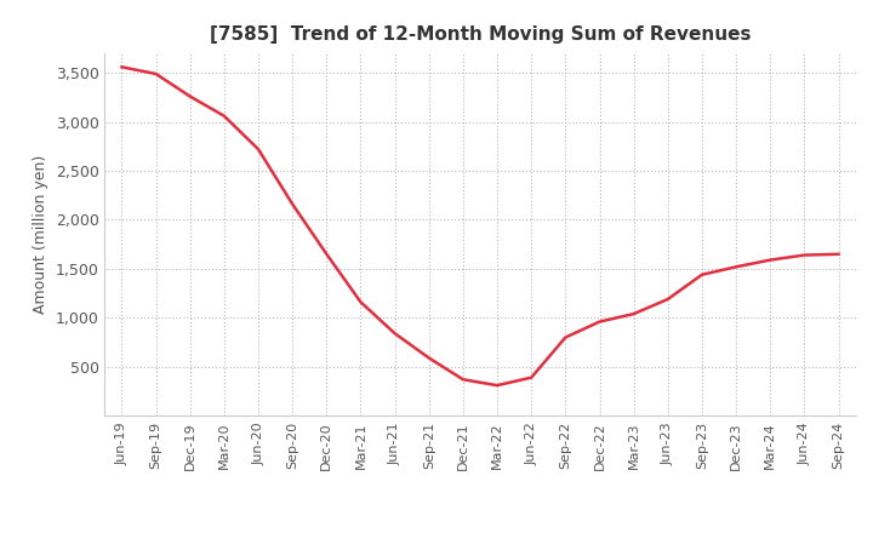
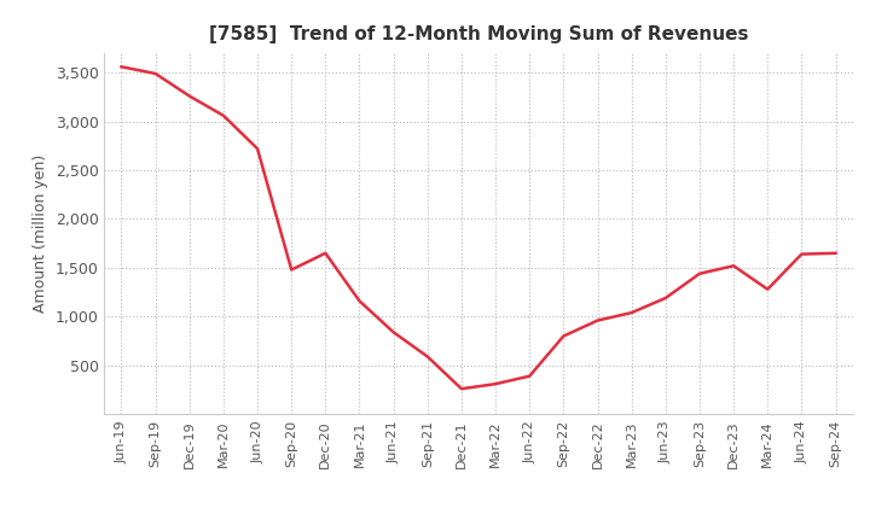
Sep-20: 2,160 -> 1,480
Dec-21: 370 -> 260
Mar-24: 1,590 -> 1,280
